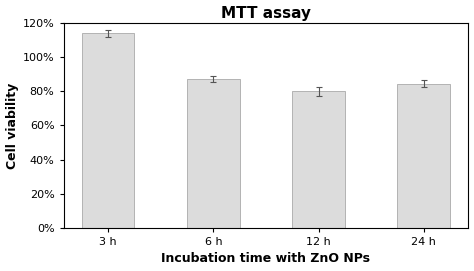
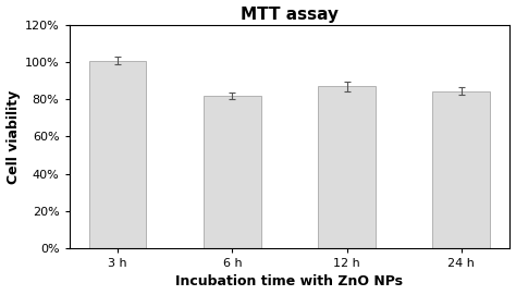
3 h: 114% -> 101%
6 h: 87% -> 82%
12 h: 80% -> 87%
